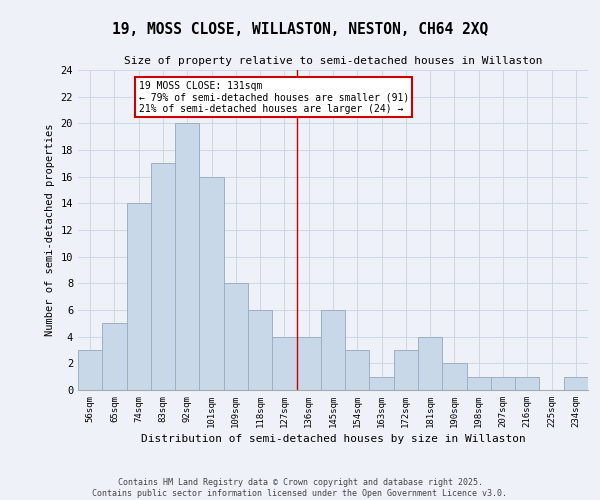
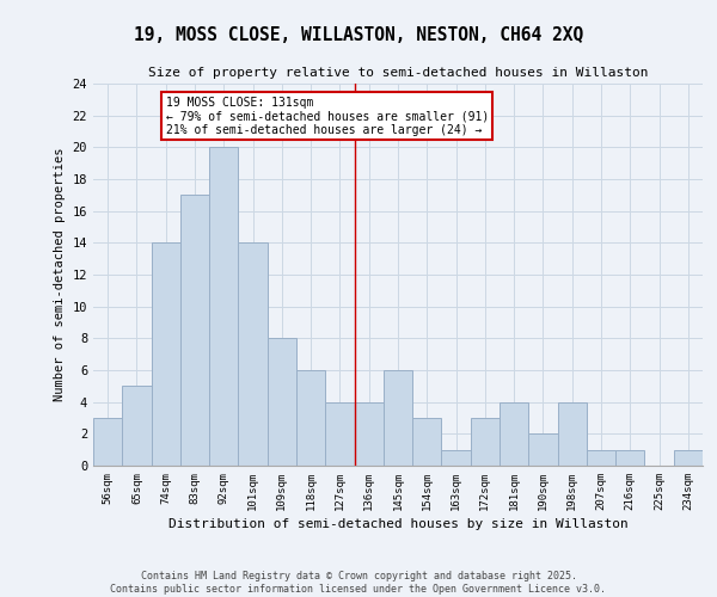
101sqm: 16 -> 14
198sqm: 1 -> 4
